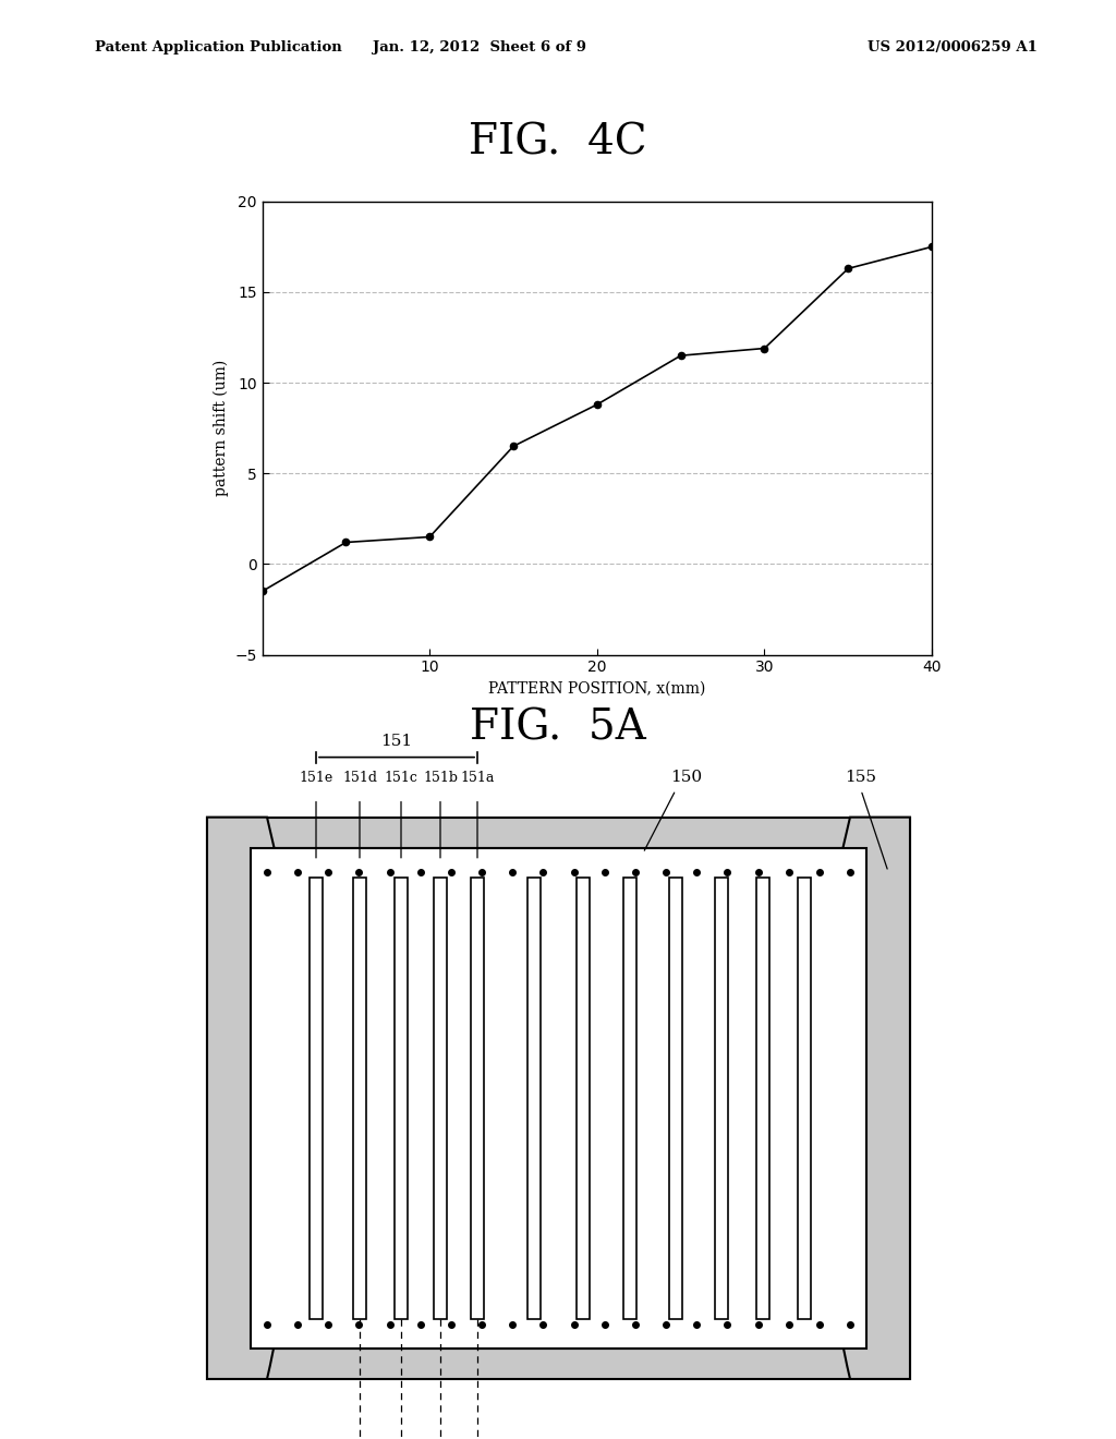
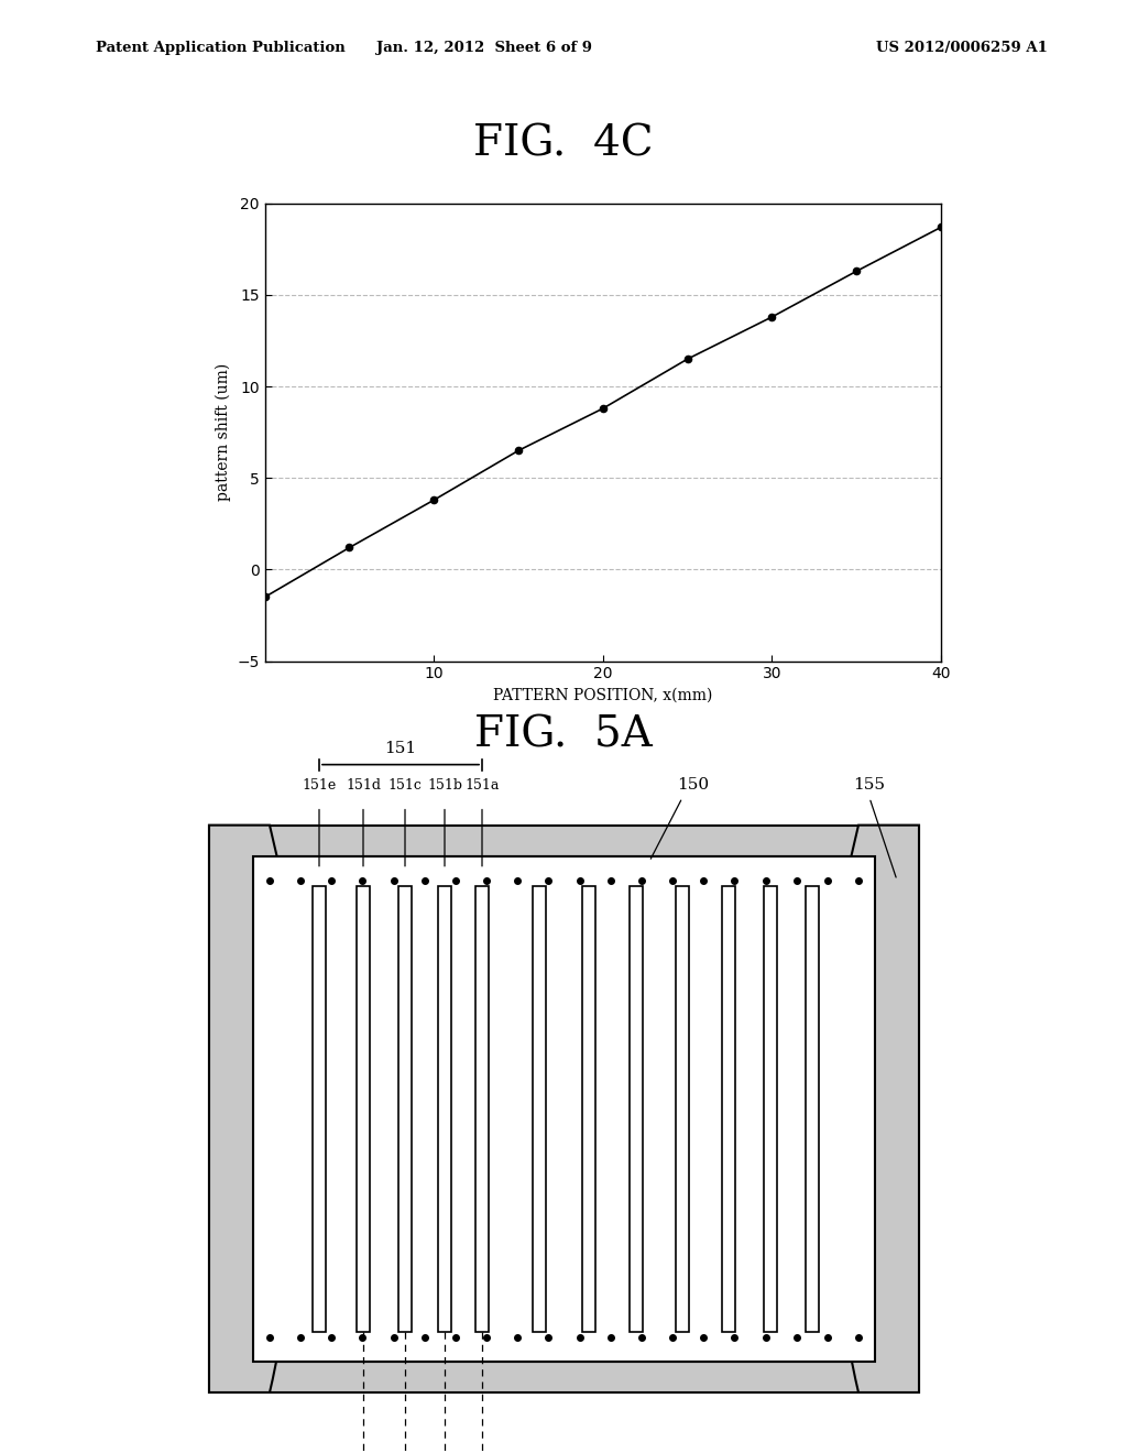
10: 1.5 -> 3.8
30: 11.9 -> 13.8
40: 17.5 -> 18.7
